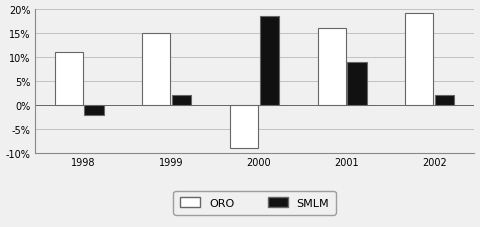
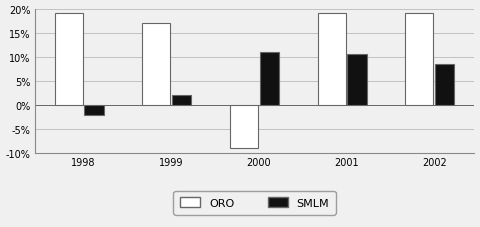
ORO/1998: 11% -> 19%
ORO/1999: 15% -> 17%
SMLM/2000: 18.5% -> 11.0%
ORO/2001: 16% -> 19%
SMLM/2001: 9.0% -> 10.5%
SMLM/2002: 2.0% -> 8.5%
